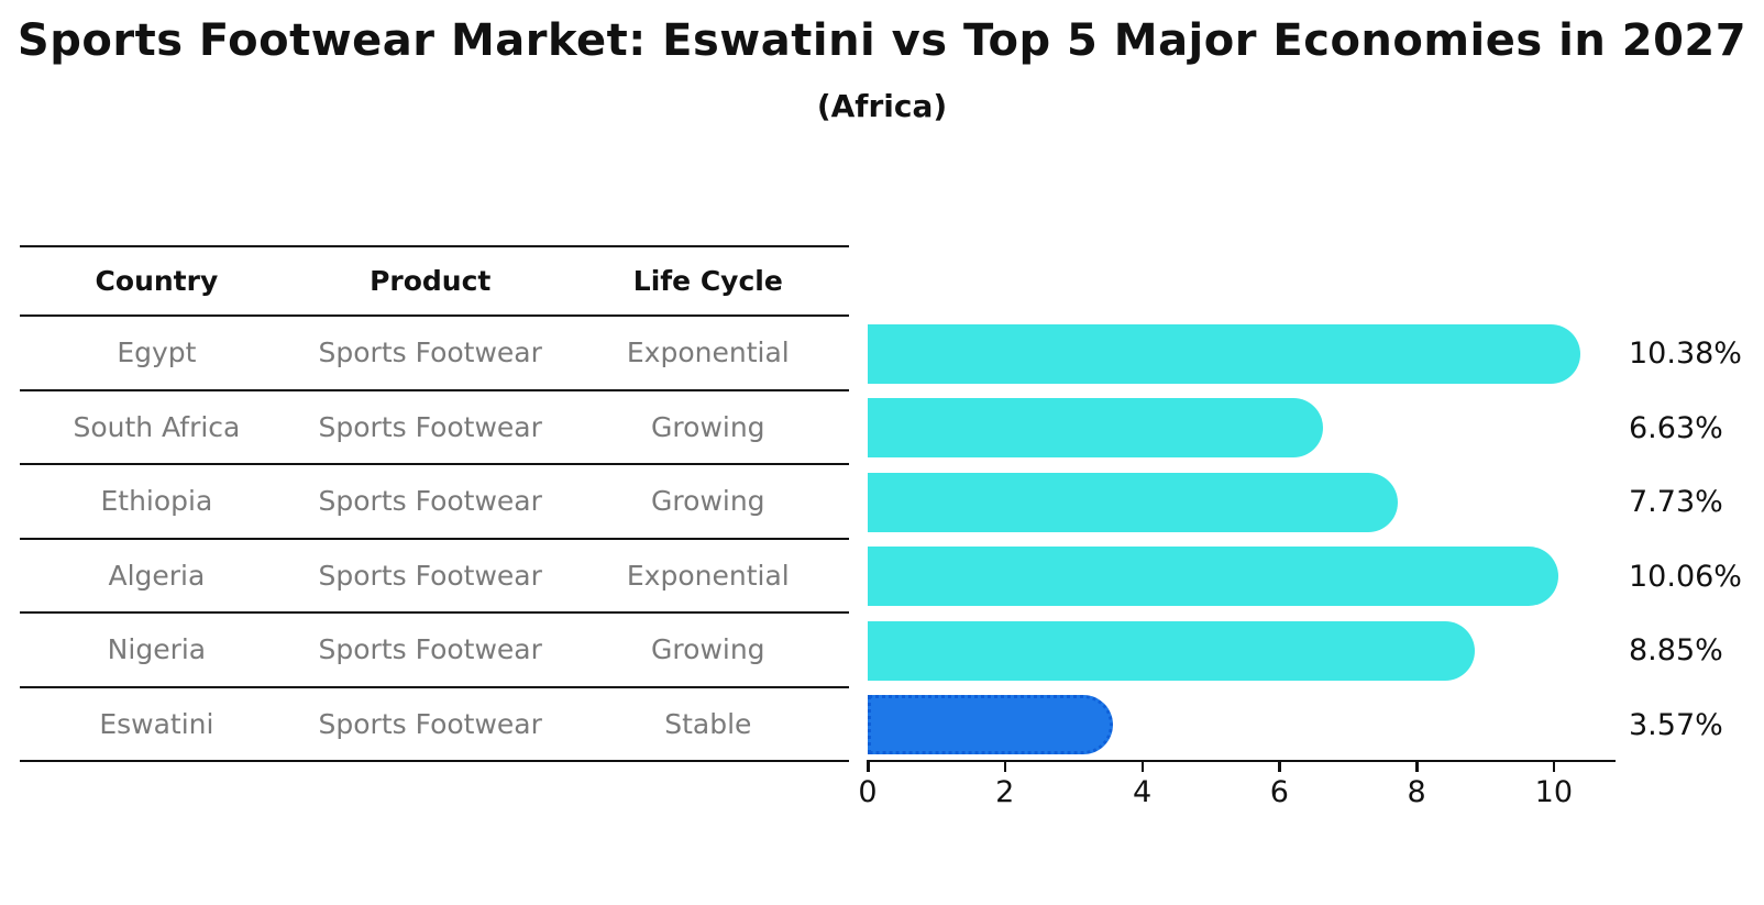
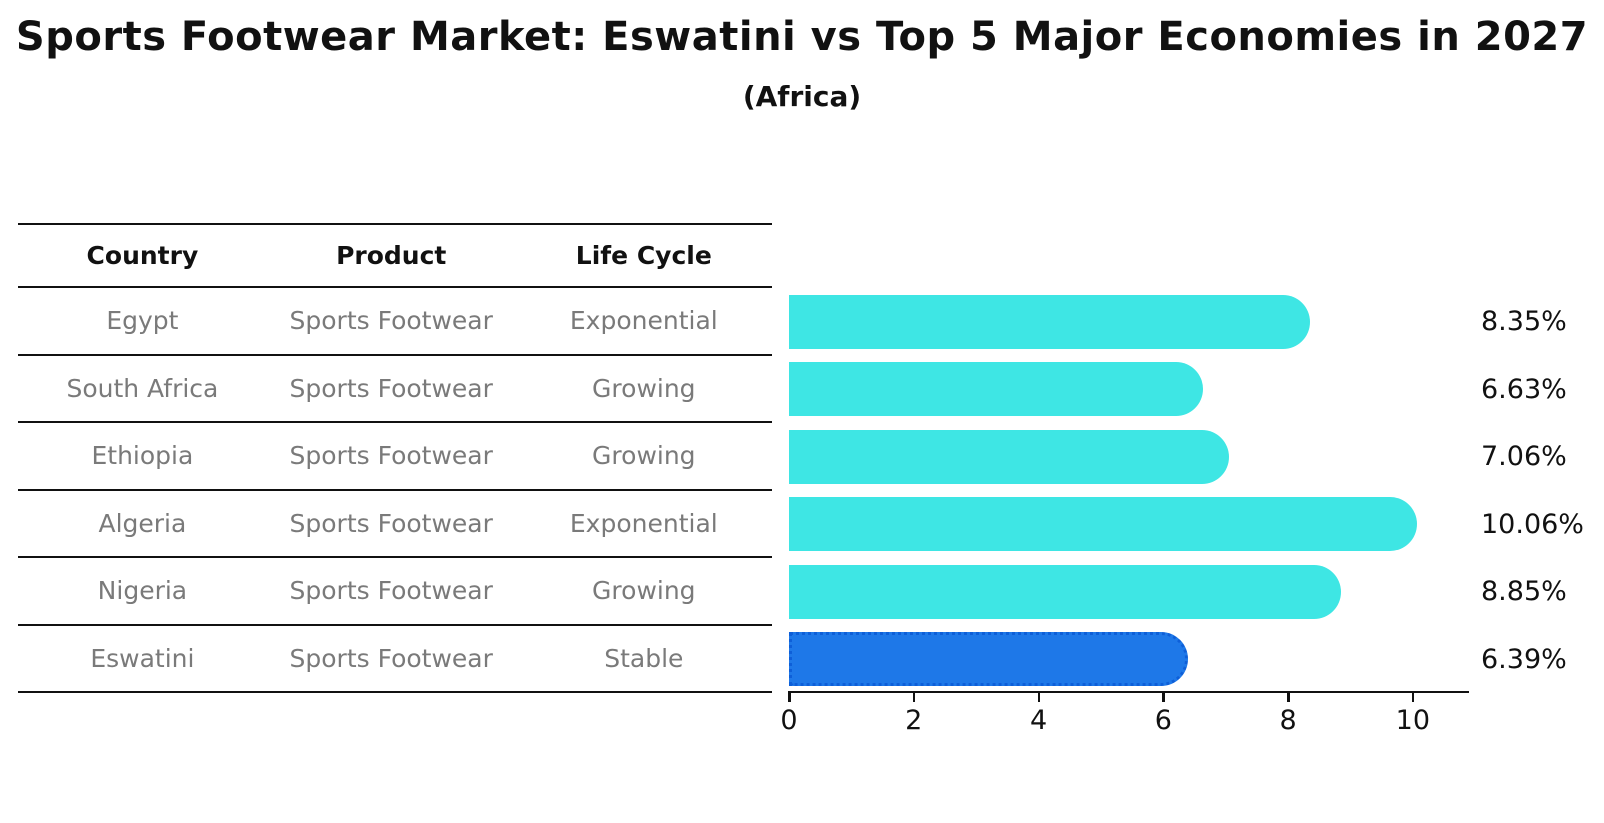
Egypt: 10.38% -> 8.35%
Ethiopia: 7.73% -> 7.06%
Eswatini: 3.57% -> 6.39%
